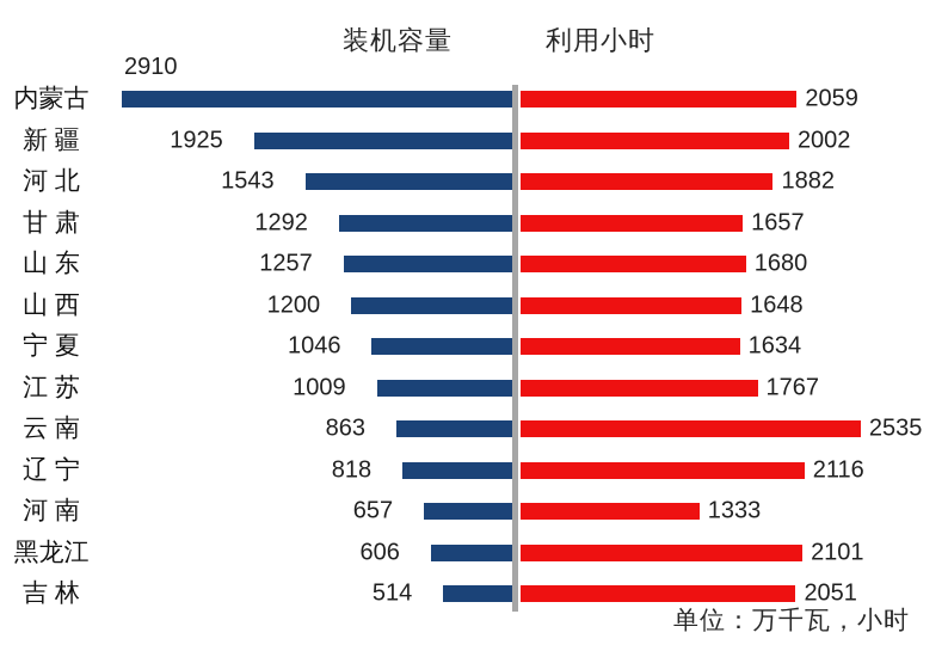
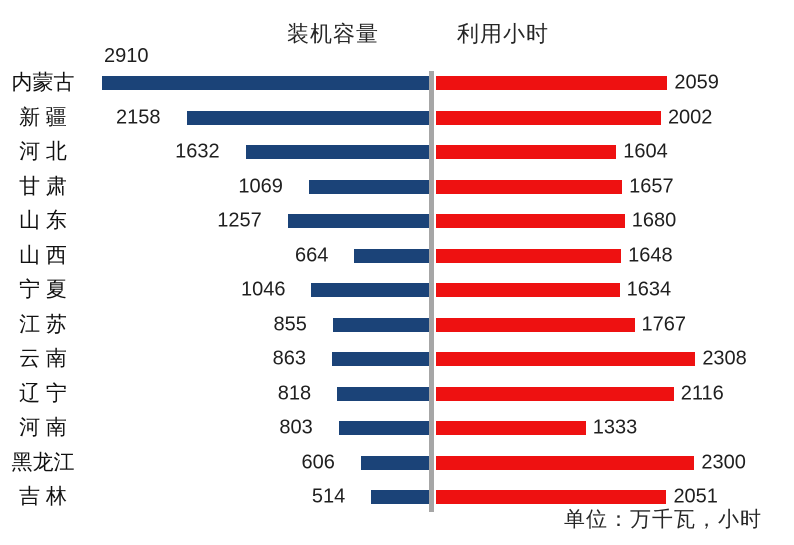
装机容量/新 疆: 1925 -> 2158
装机容量/河 北: 1543 -> 1632
利用小时/河 北: 1882 -> 1604
装机容量/甘 肃: 1292 -> 1069
装机容量/山 西: 1200 -> 664
装机容量/江 苏: 1009 -> 855
利用小时/云 南: 2535 -> 2308
装机容量/河 南: 657 -> 803
利用小时/黑龙江: 2101 -> 2300
